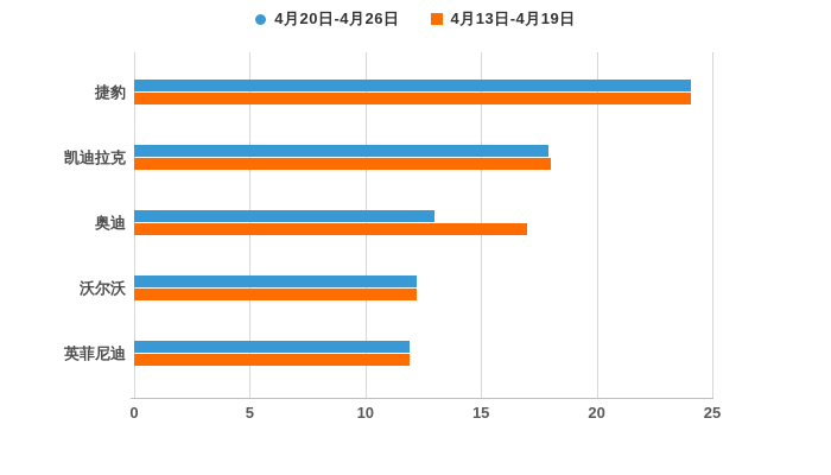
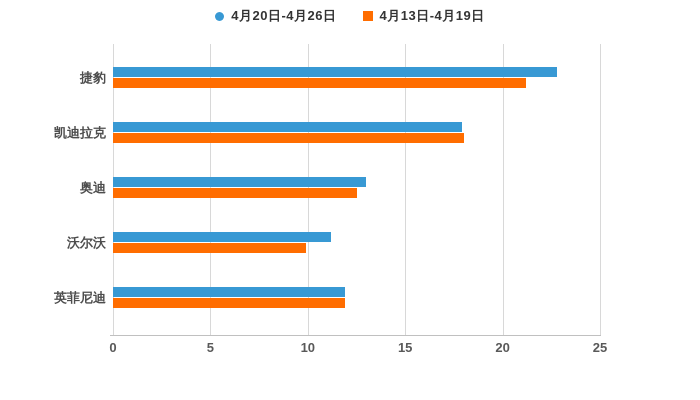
4月20日-4月26日/捷豹: 24.1 -> 22.8
4月13日-4月19日/捷豹: 24.1 -> 21.2
4月13日-4月19日/奥迪: 17.0 -> 12.5
4月20日-4月26日/沃尔沃: 12.2 -> 11.2
4月13日-4月19日/沃尔沃: 12.2 -> 9.9
